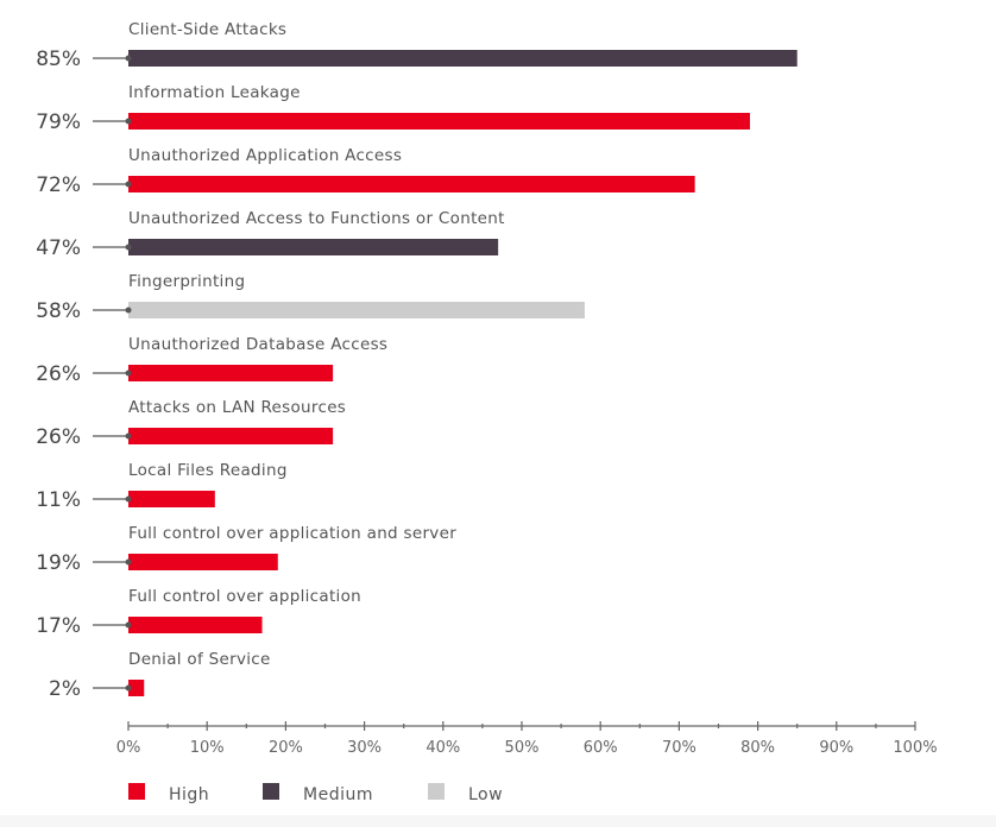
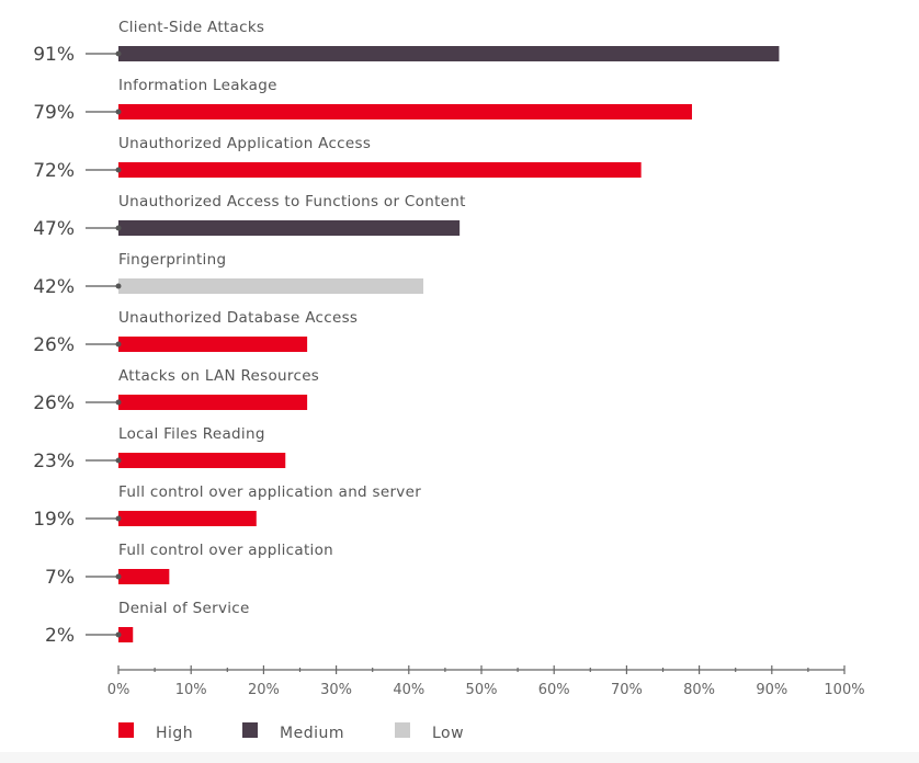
Client-Side Attacks: 85% -> 91%
Fingerprinting: 58% -> 42%
Local Files Reading: 11% -> 23%
Full control over application: 17% -> 7%
